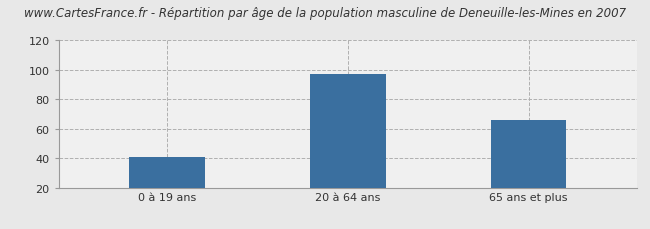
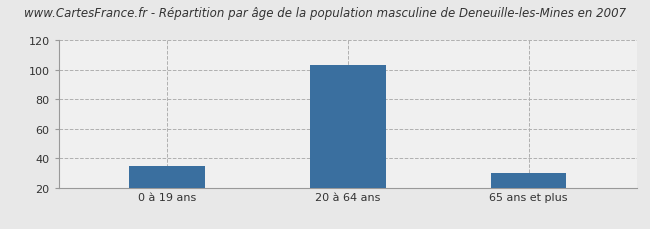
0 à 19 ans: 41 -> 35
20 à 64 ans: 97 -> 103
65 ans et plus: 66 -> 30
